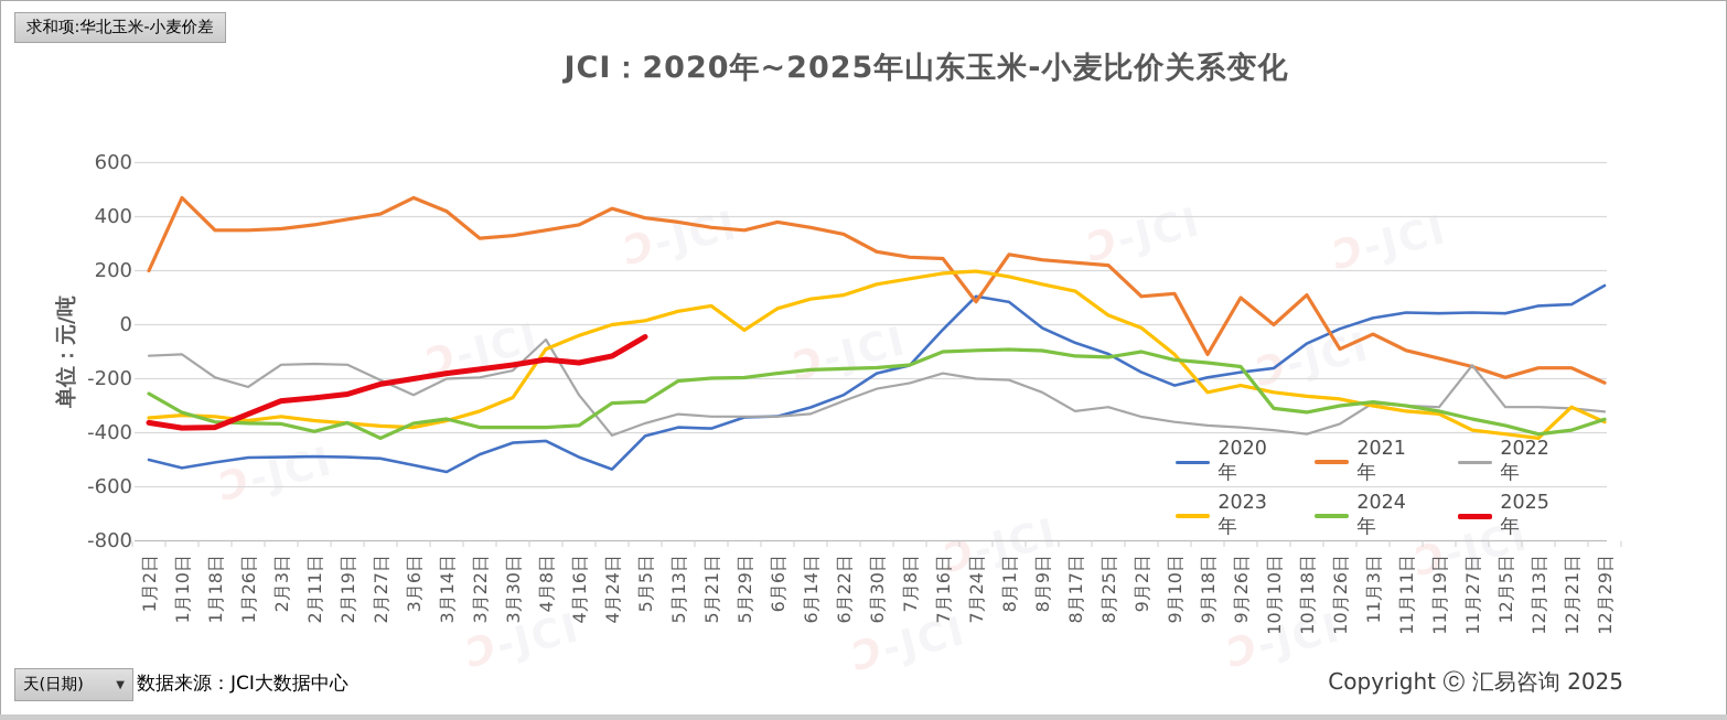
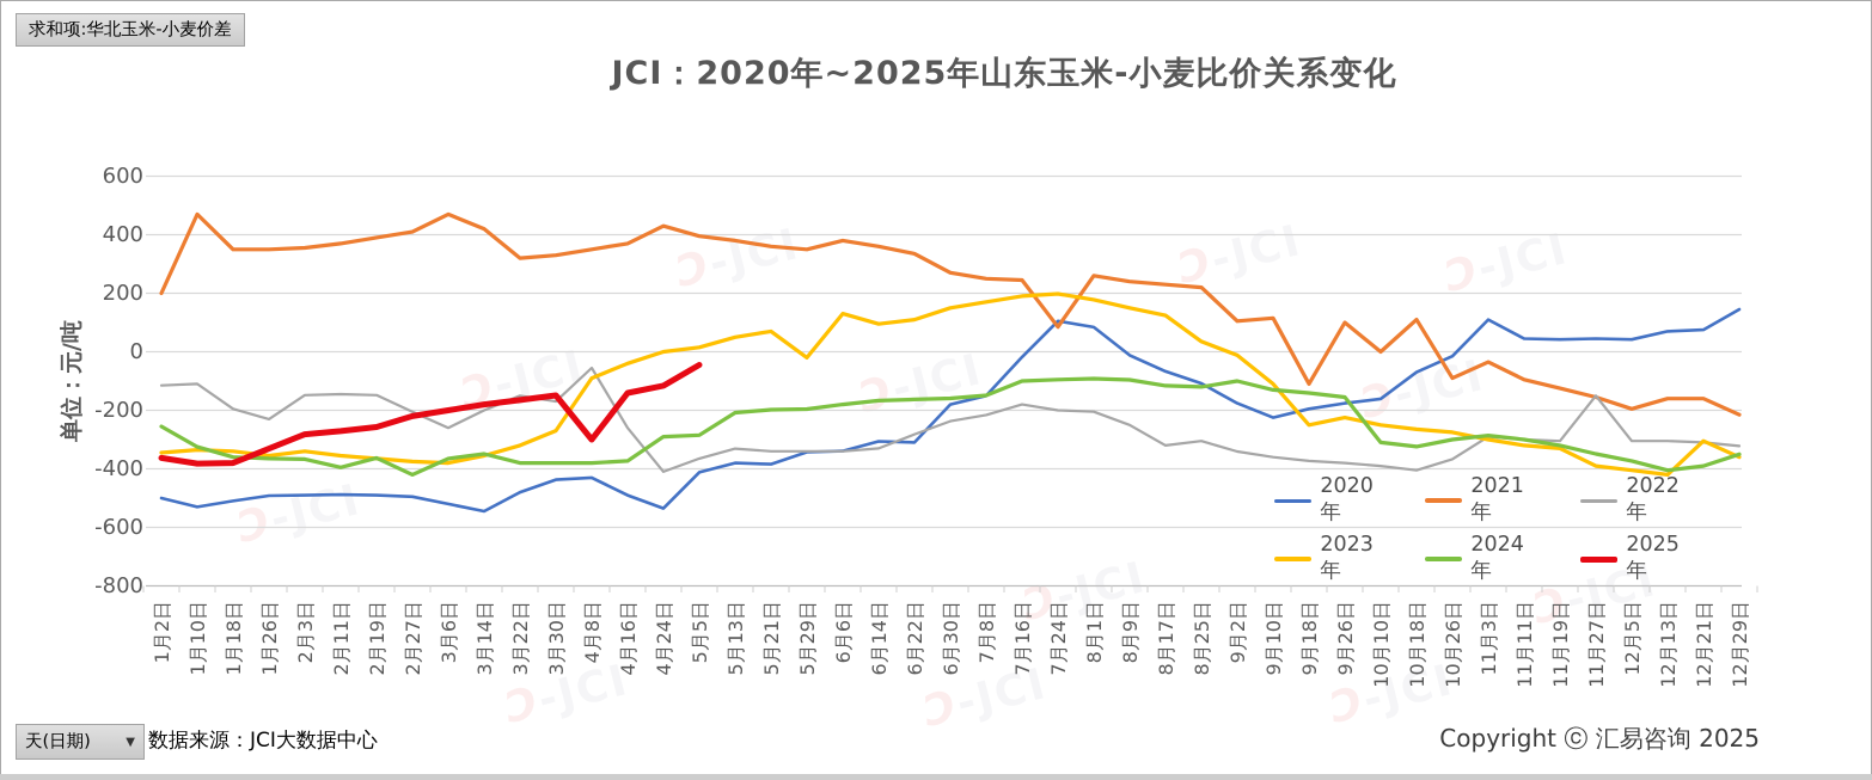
2022年/3月22日: -200 -> -150
2025年/4月8日: -130 -> -300
2023年/6月6日: 60 -> 130
2020年/6月22日: -260 -> -310
2020年/11月3日: 20 -> 110
